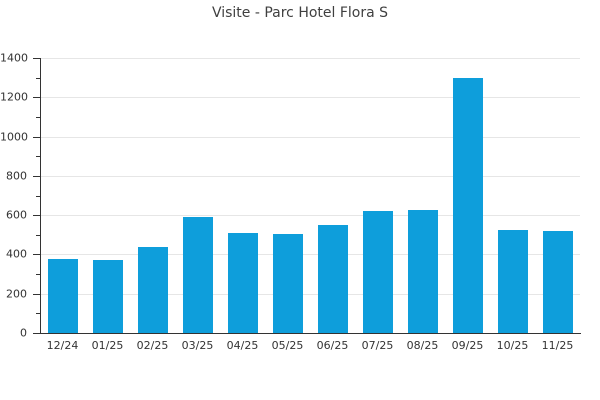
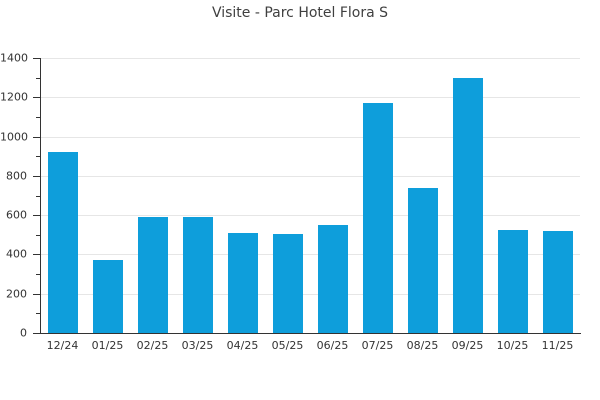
12/24: 380 -> 920
02/25: 440 -> 590
07/25: 620 -> 1170
08/25: 620 -> 740
